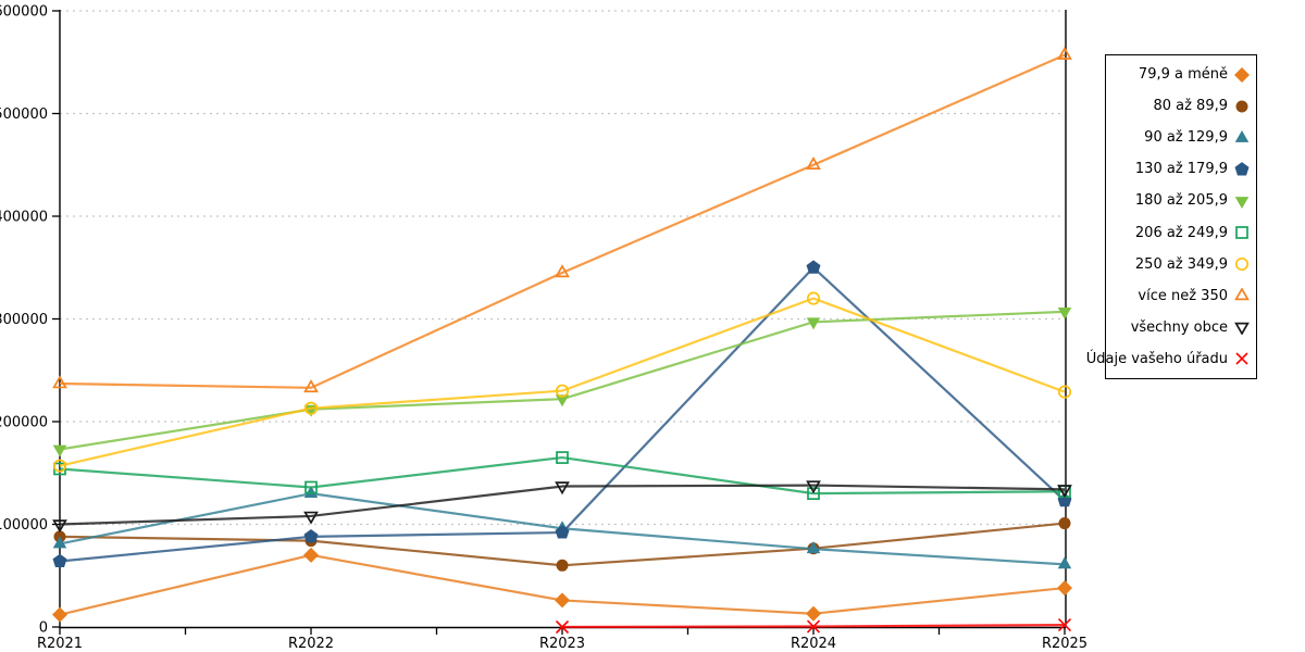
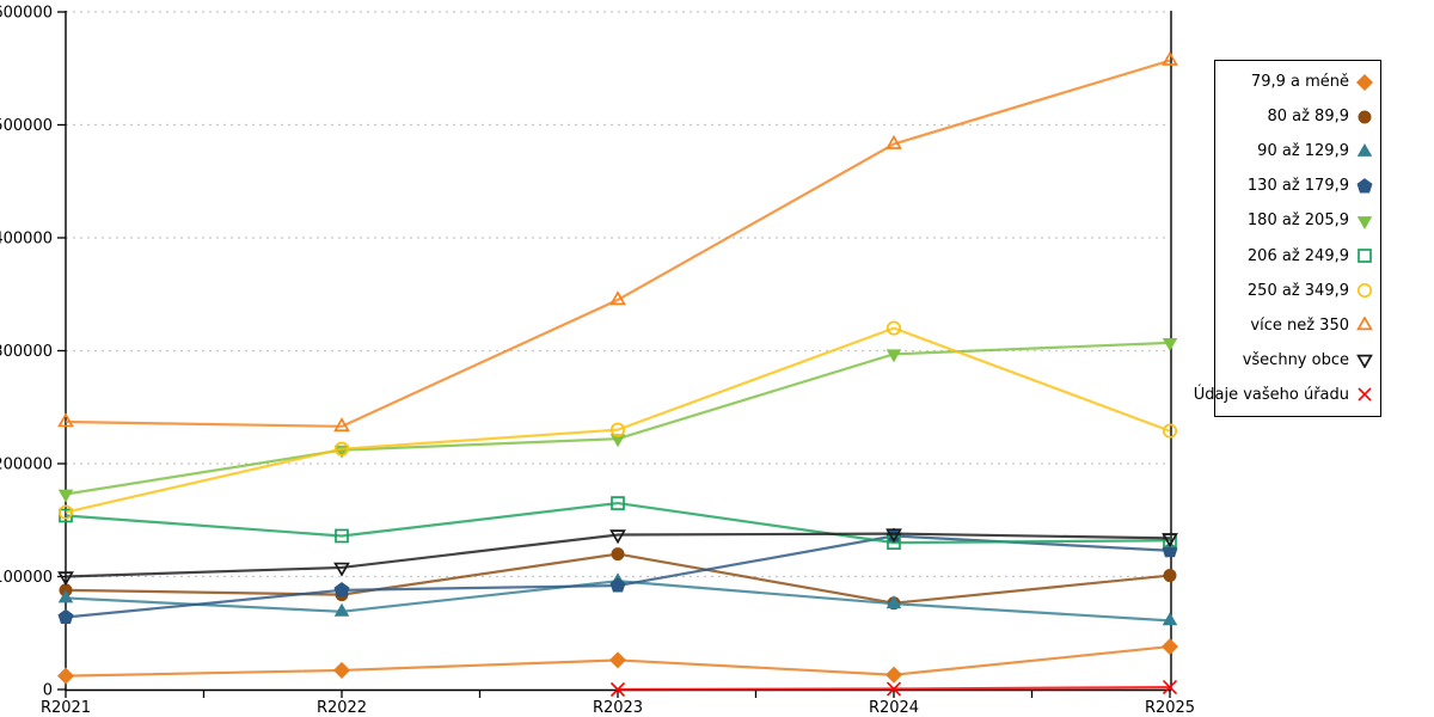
79,9 a méně/R2022: 70000 -> 20000
90 až 129,9/R2022: 130000 -> 70000
80 až 89,9/R2023: 60000 -> 120000
130 až 179,9/R2024: 350000 -> 140000
více než 350/R2024: 450000 -> 480000
